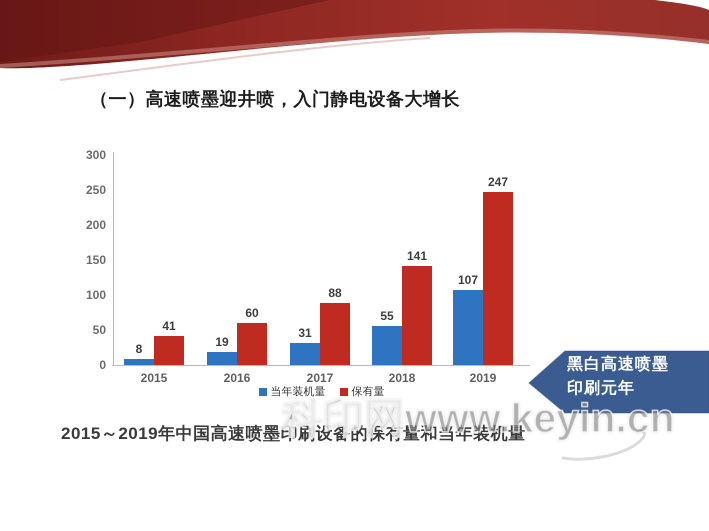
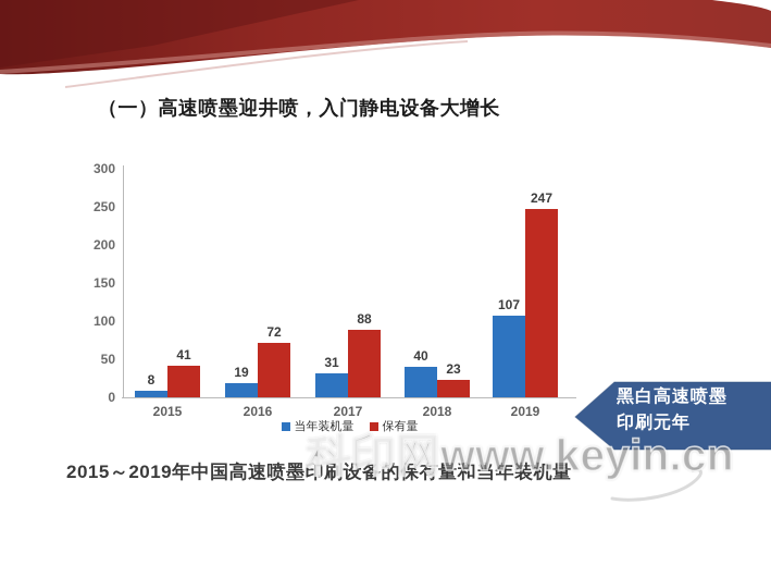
保有量/2016: 60 -> 72
当年装机量/2018: 55 -> 40
保有量/2018: 141 -> 23
